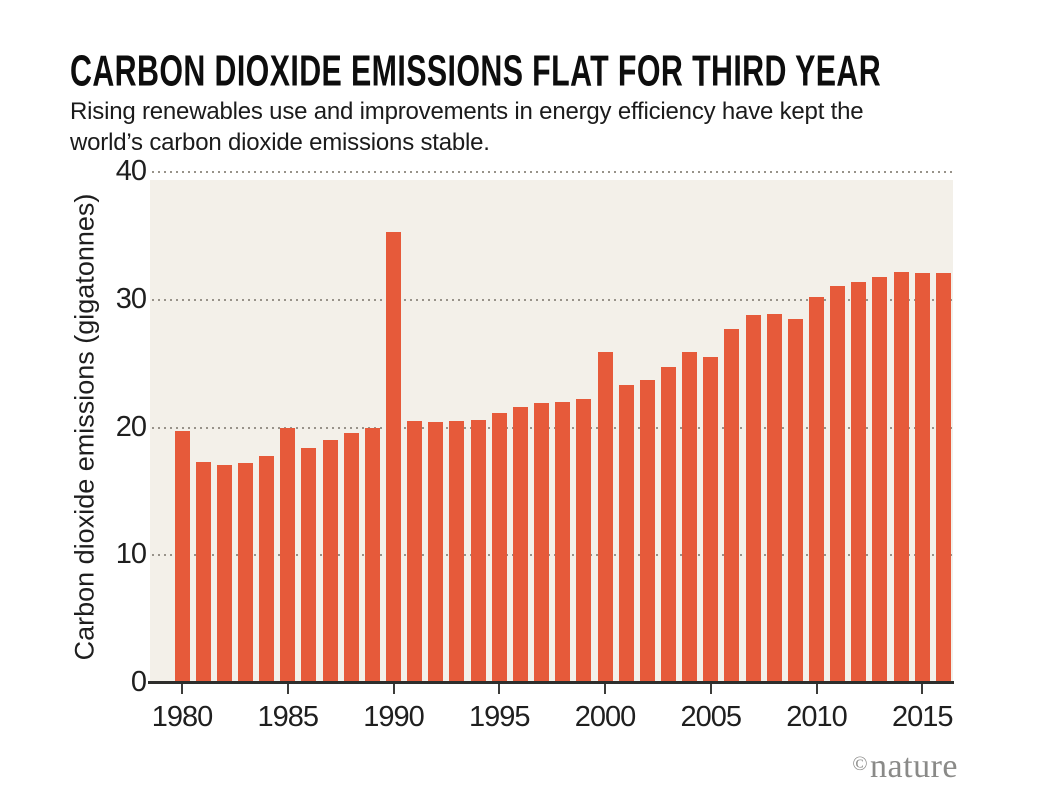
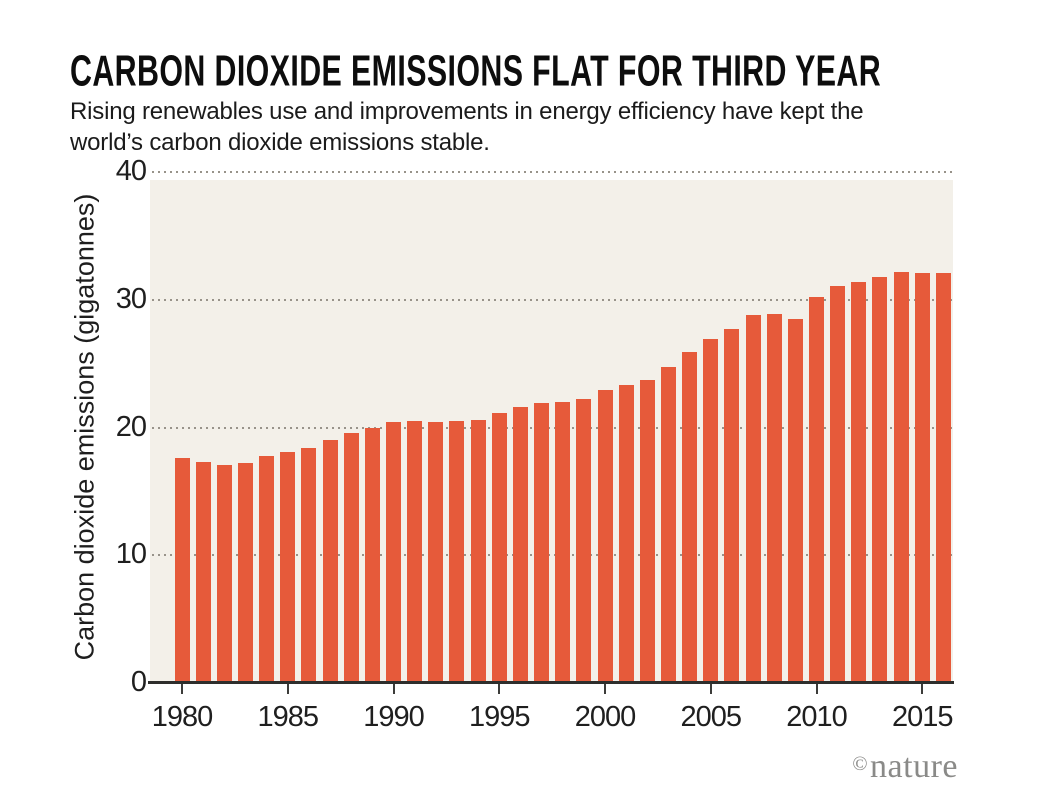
1980: 19.7 -> 17.6
1985: 20.0 -> 18.1
1990: 35.3 -> 20.4
2000: 25.9 -> 22.9
2005: 25.5 -> 26.9
